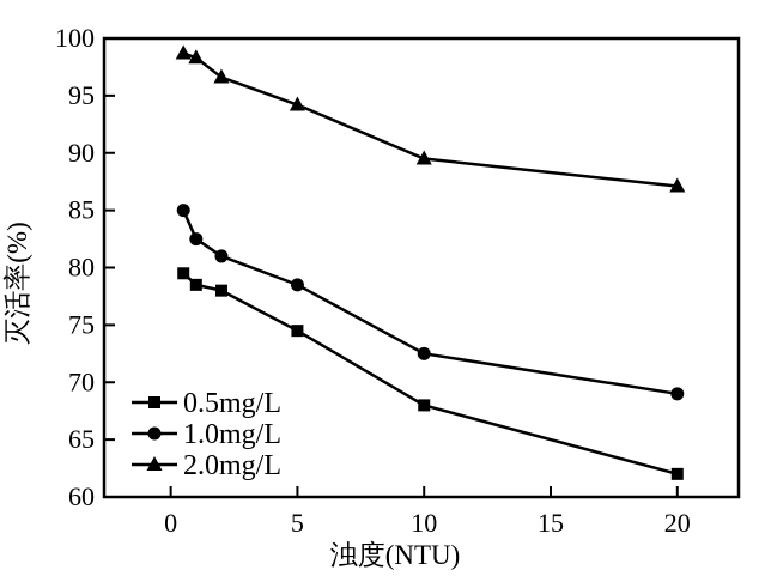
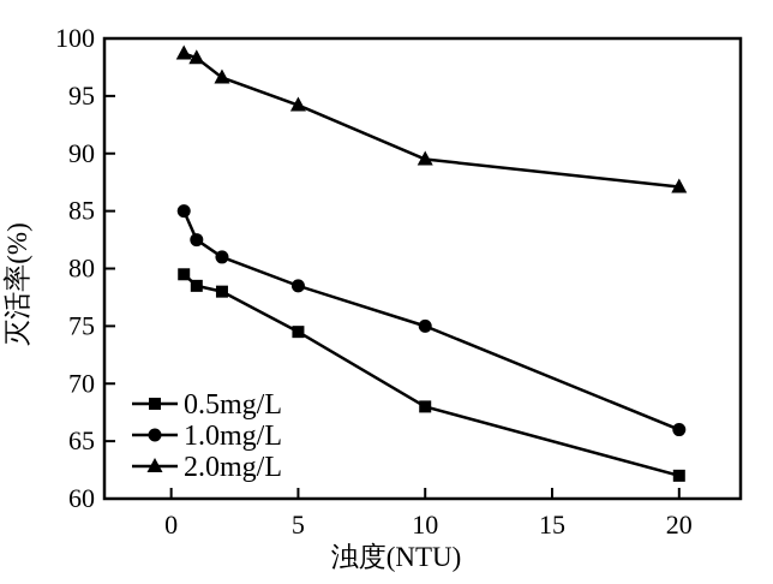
1.0mg/L/10: 72 -> 75
1.0mg/L/20: 69 -> 66
